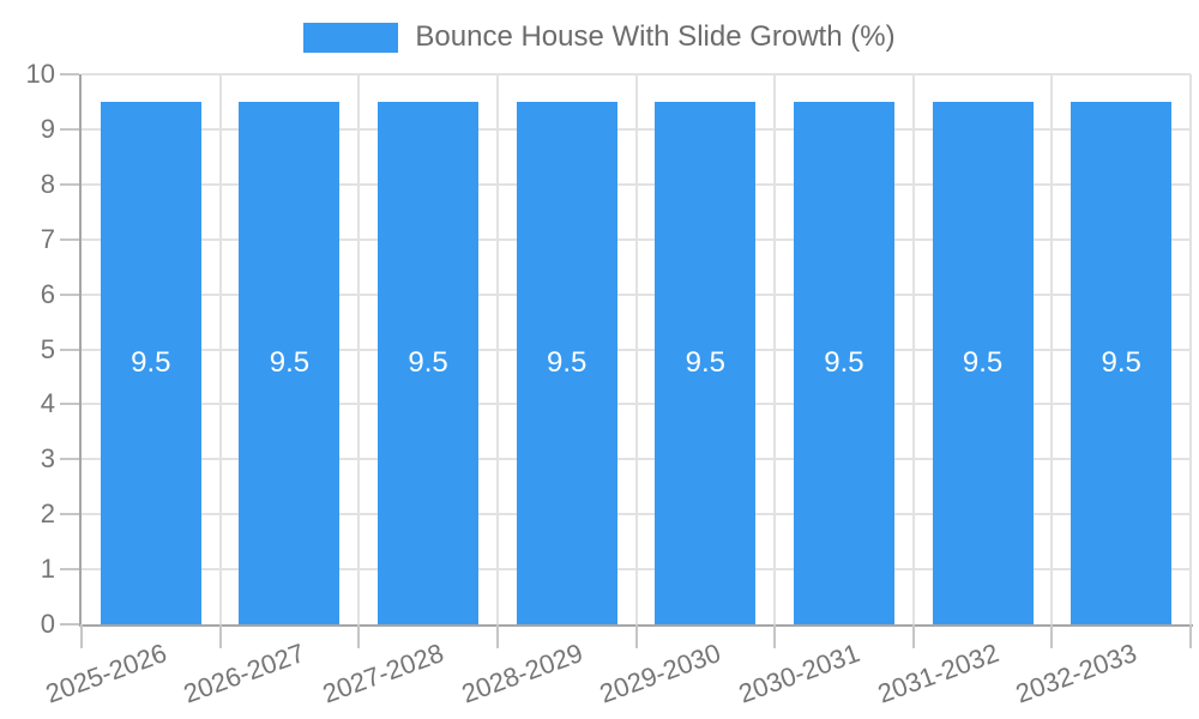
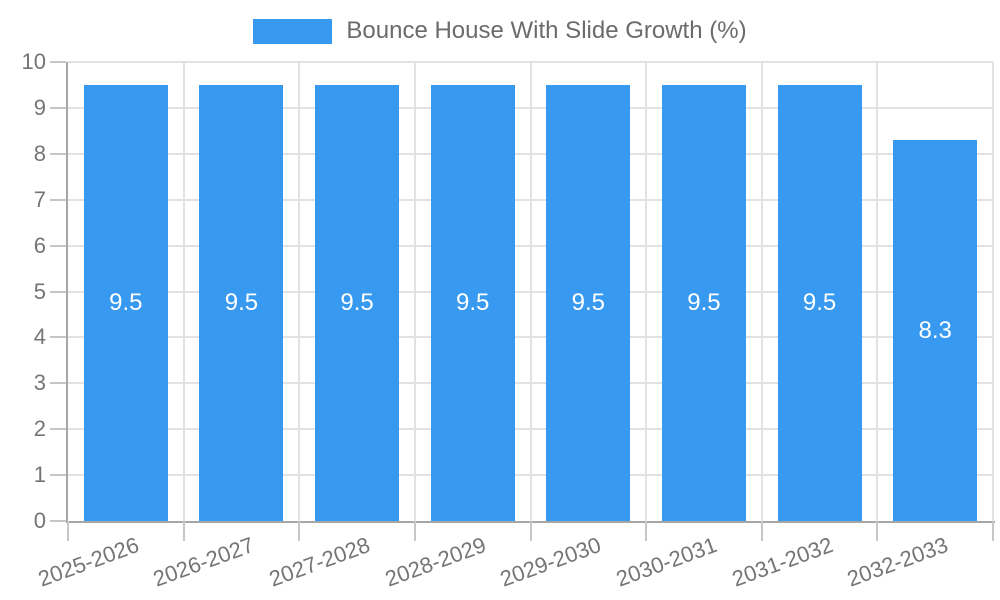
2032-2033: 9.5 -> 8.3
